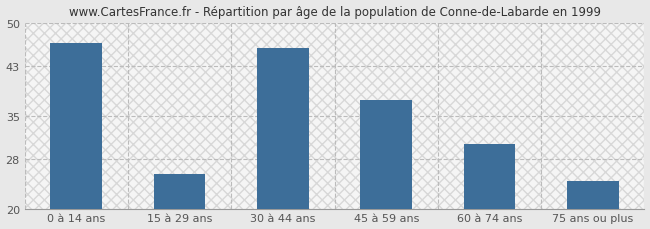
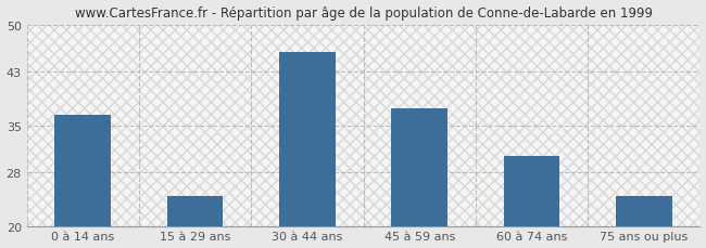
0 à 14 ans: 46.8 -> 36.5
15 à 29 ans: 25.6 -> 24.5
